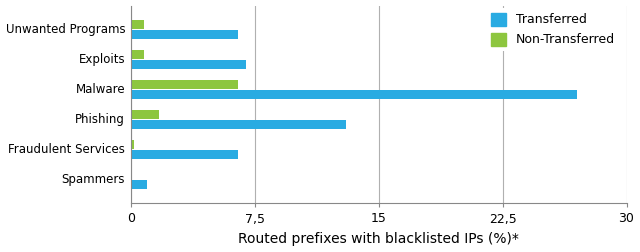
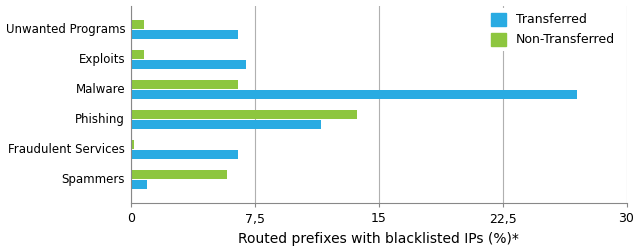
Non-Transferred/Phishing: 1,7 -> 13,7
Transferred/Phishing: 13,0 -> 11,5
Non-Transferred/Spammers: 0,1 -> 5,8
